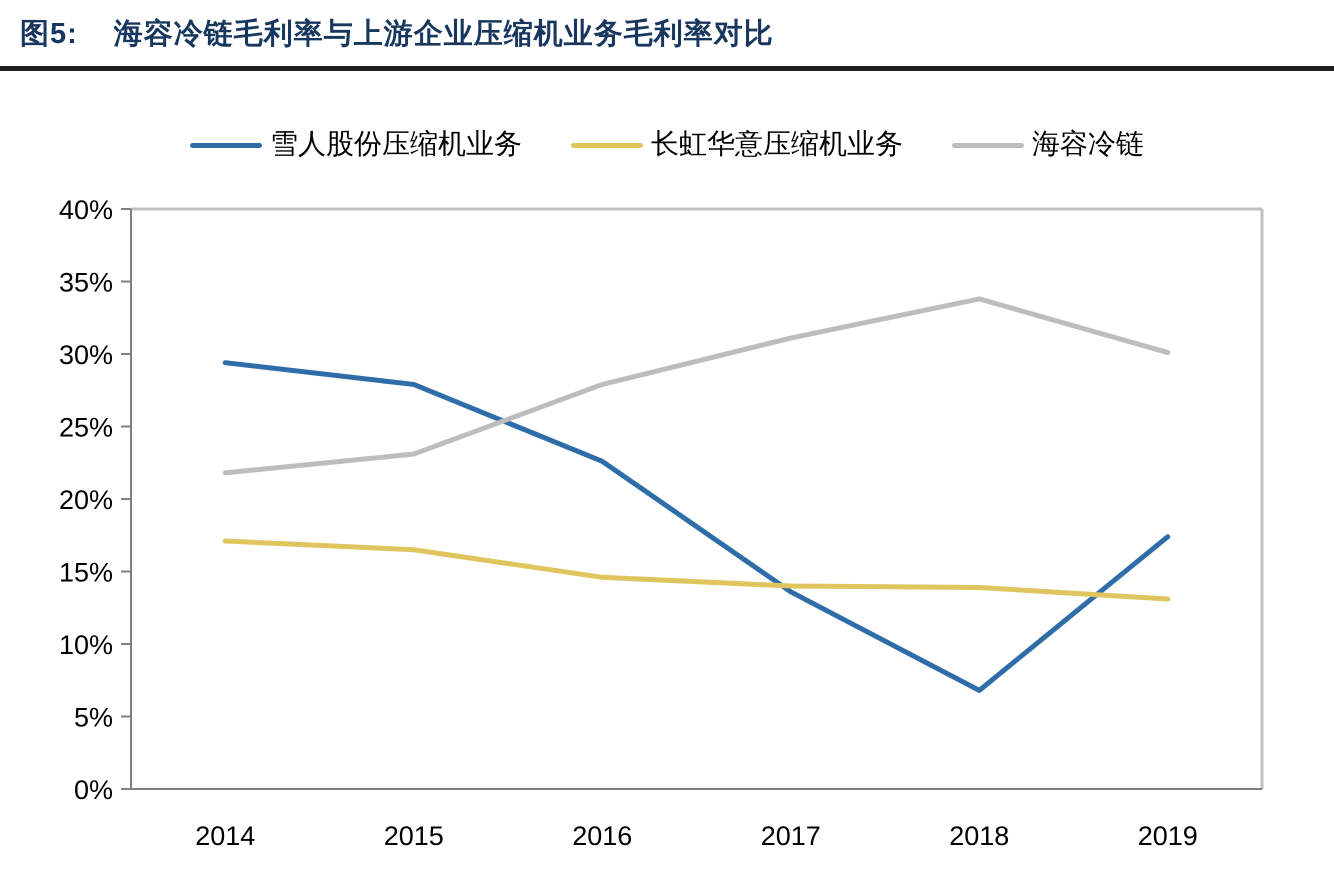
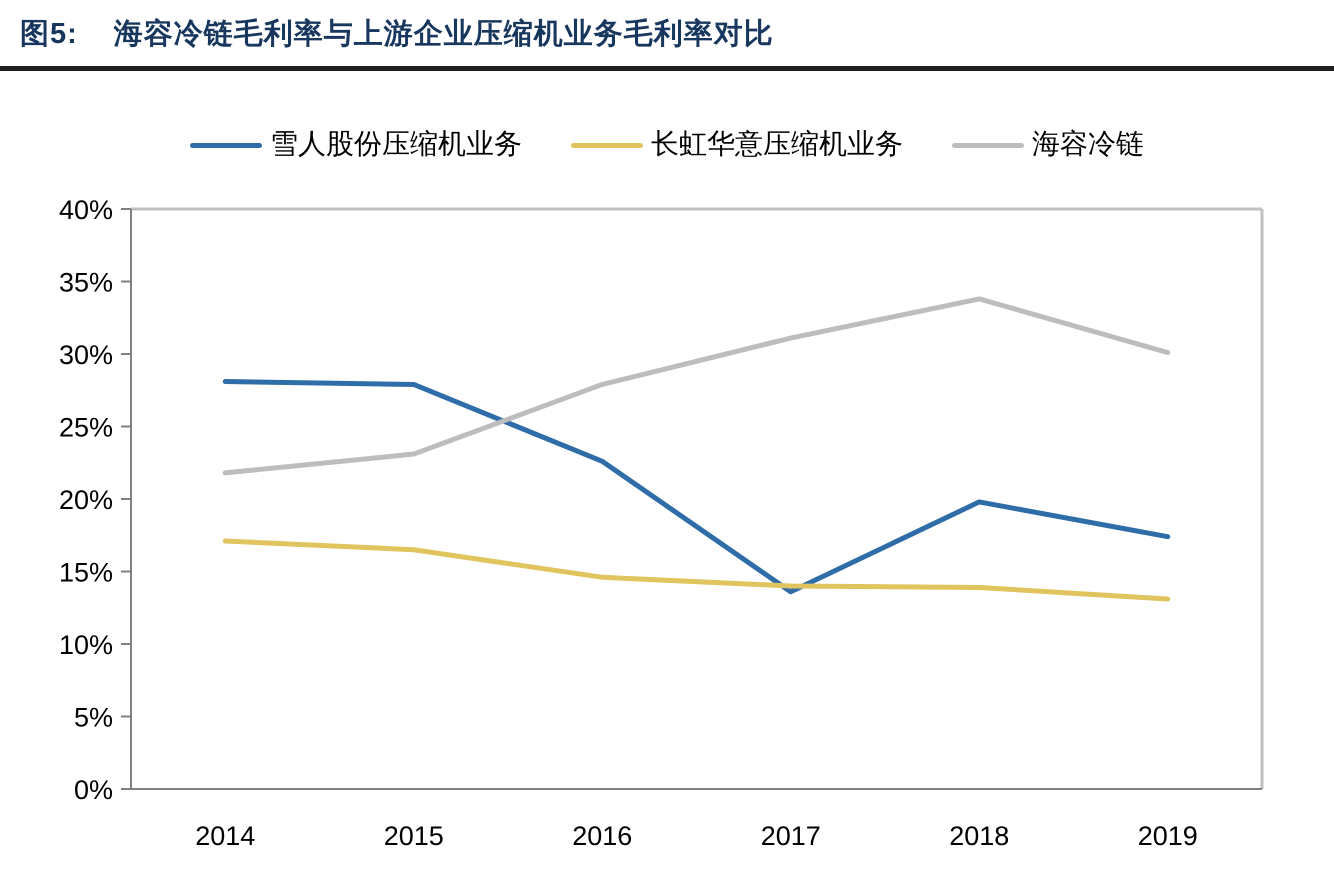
雪人股份压缩机业务/2014: 29.4% -> 28.1%
雪人股份压缩机业务/2018: 6.8% -> 19.8%
